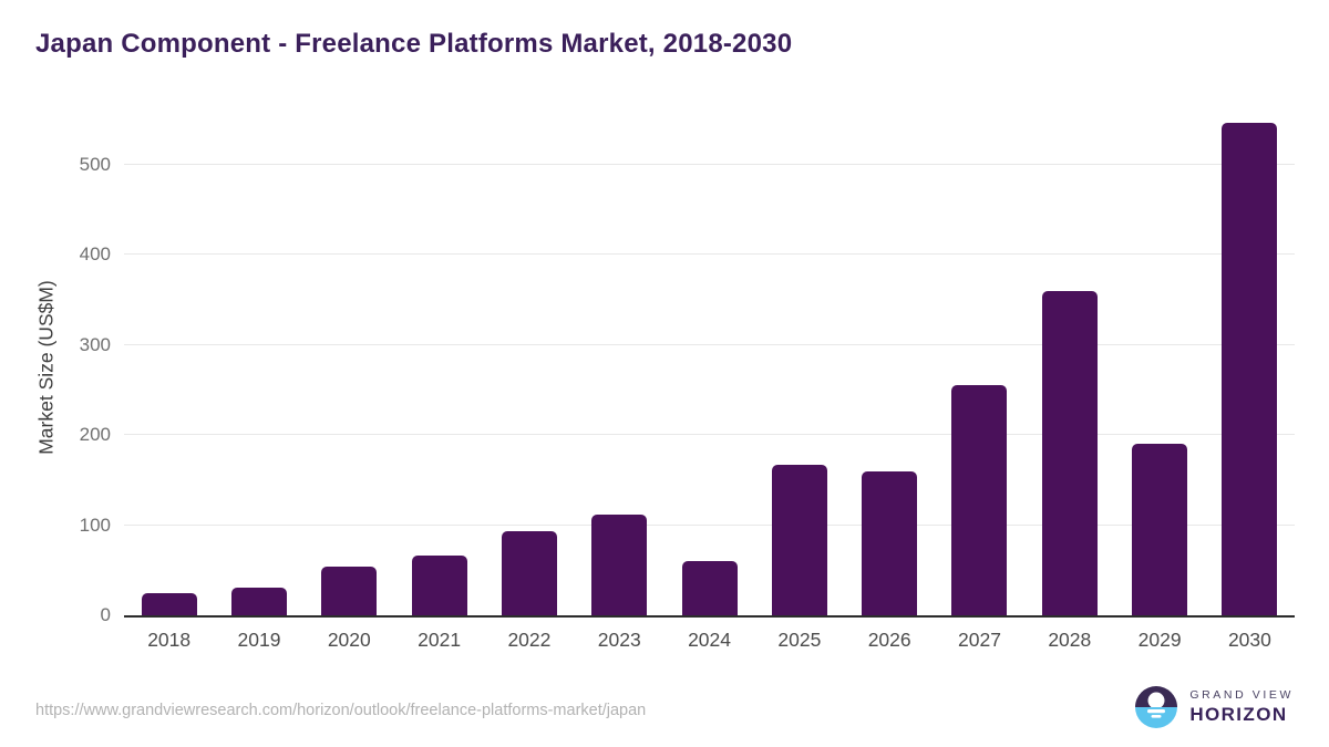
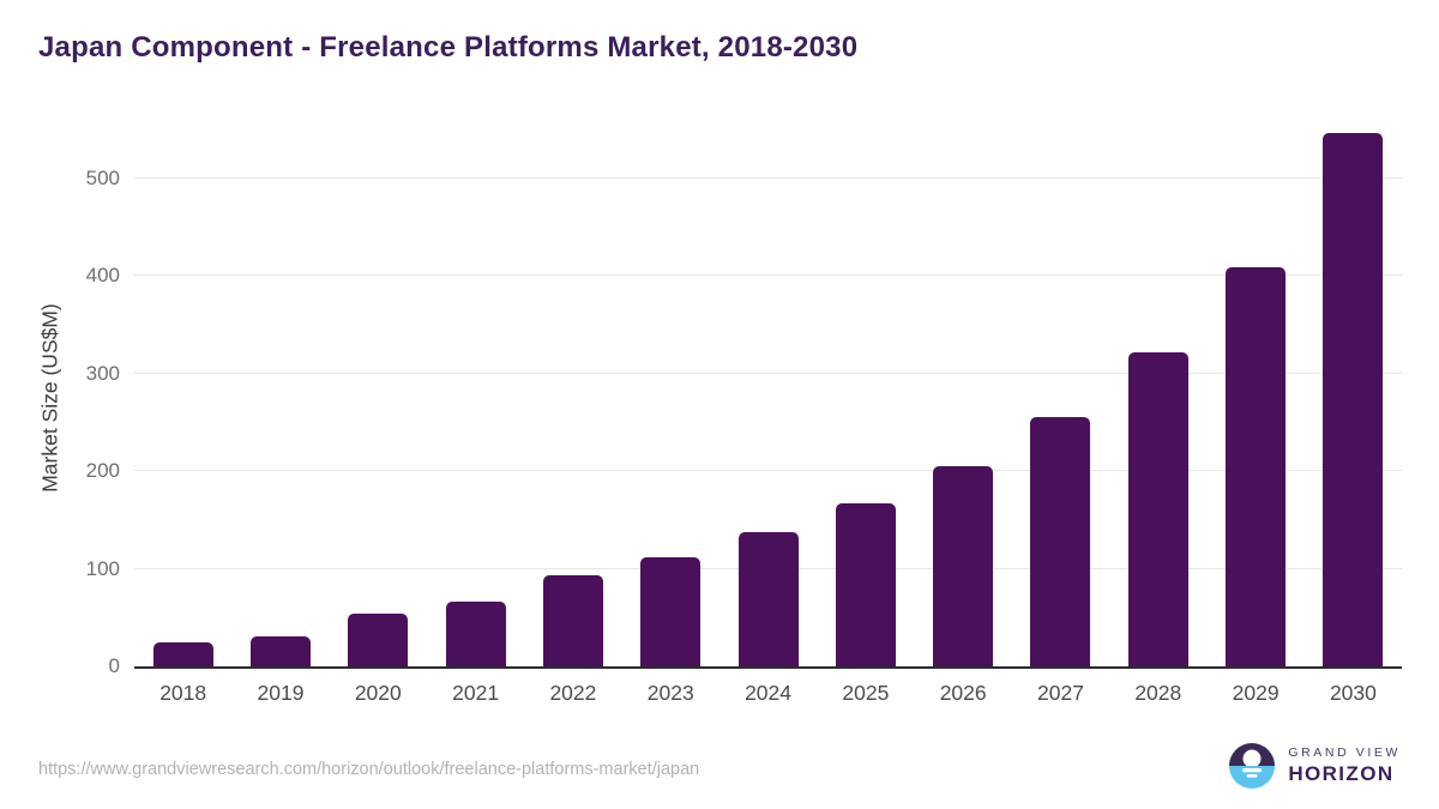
2024: 60 -> 140
2026: 160 -> 200
2028: 360 -> 320
2029: 190 -> 410
